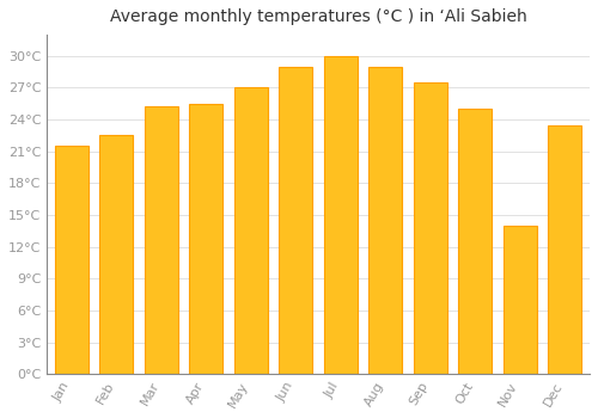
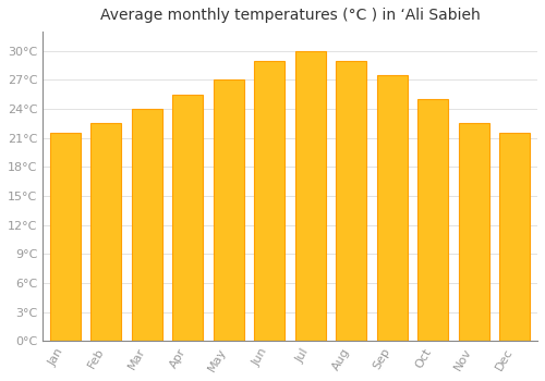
Mar: 25.2°C -> 24.0°C
Nov: 14.0°C -> 22.5°C
Dec: 23.4°C -> 21.5°C
